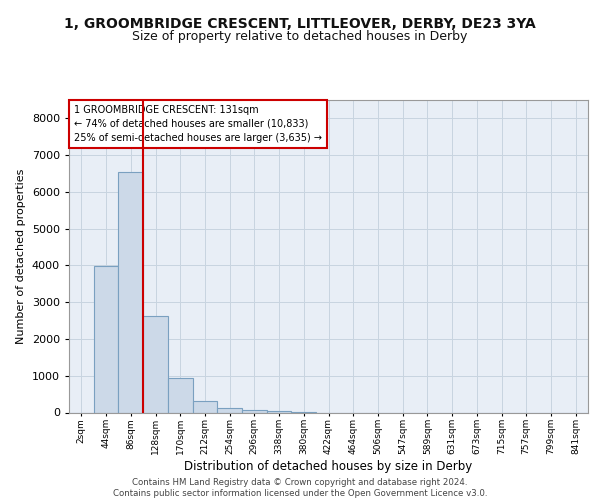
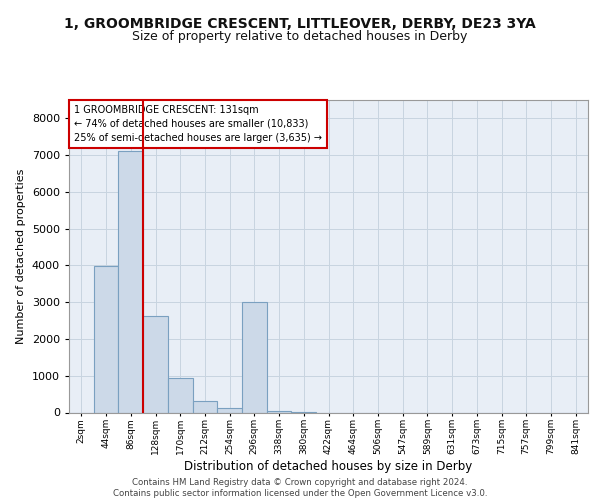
86sqm: 6530 -> 7100
296sqm: 80 -> 3000
